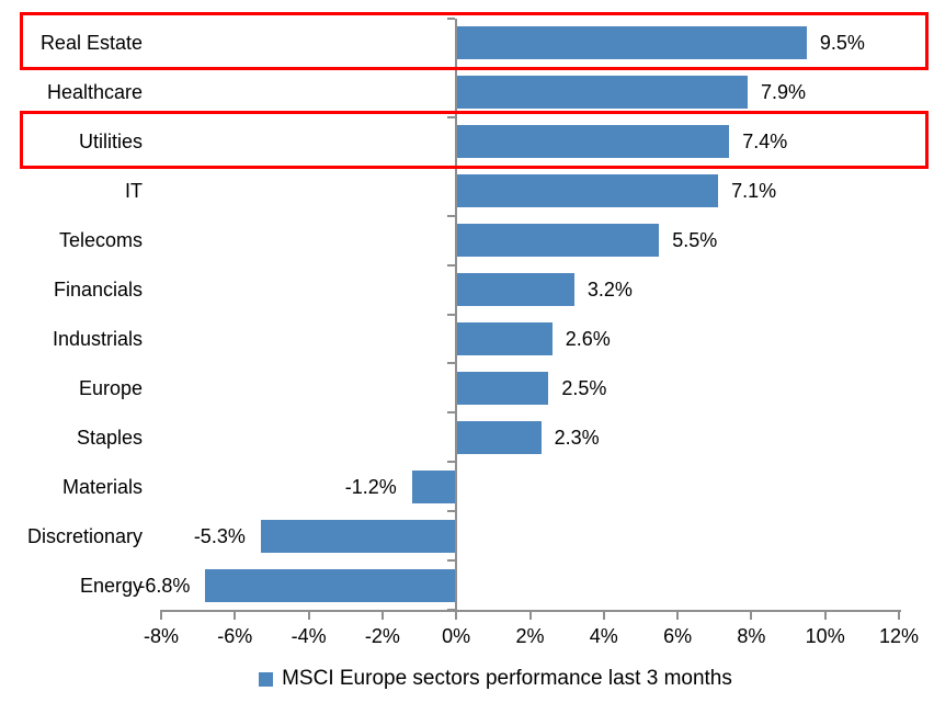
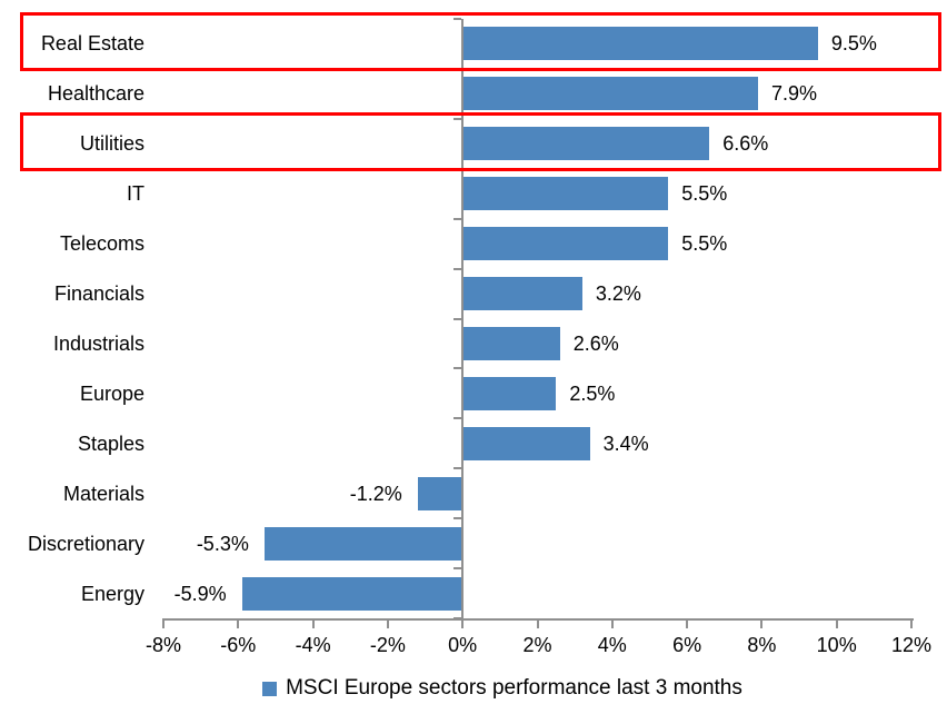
Utilities: 7.4% -> 6.6%
IT: 7.1% -> 5.5%
Staples: 2.3% -> 3.4%
Energy: -6.8% -> -5.9%
